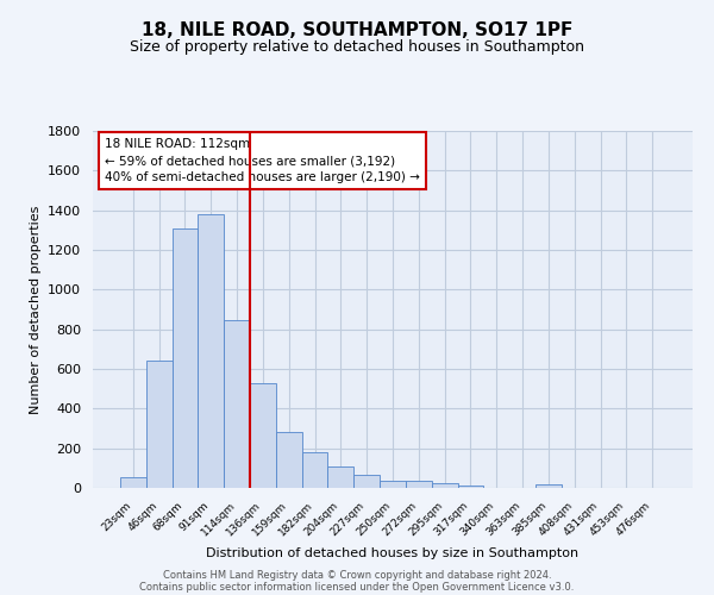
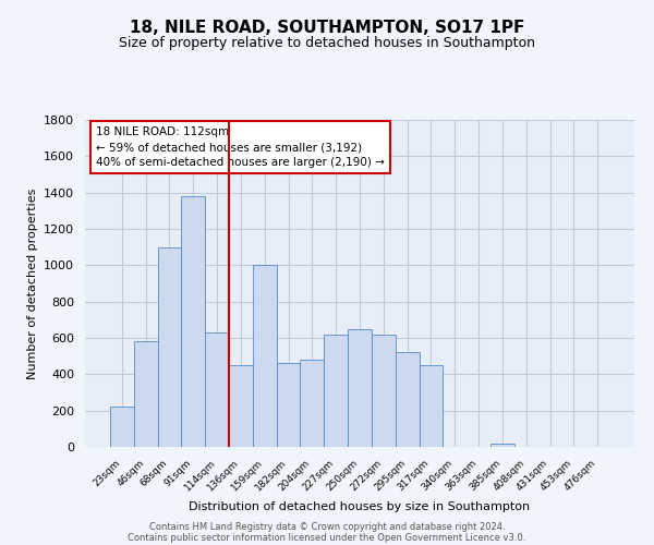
23sqm: 60 -> 220
46sqm: 640 -> 580
68sqm: 1310 -> 1100
114sqm: 840 -> 630
136sqm: 530 -> 450
159sqm: 280 -> 1000
182sqm: 180 -> 460
204sqm: 110 -> 480
227sqm: 70 -> 620
250sqm: 40 -> 650
272sqm: 40 -> 620
295sqm: 20 -> 520
317sqm: 10 -> 450
